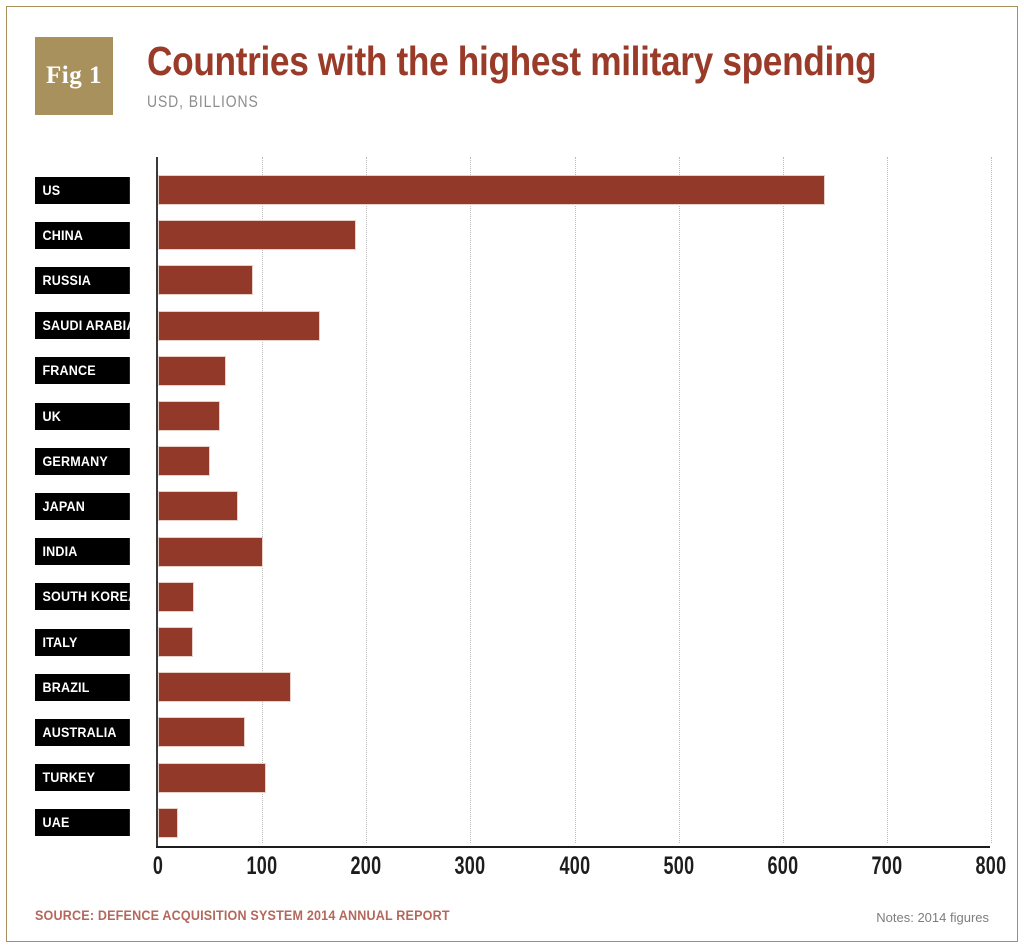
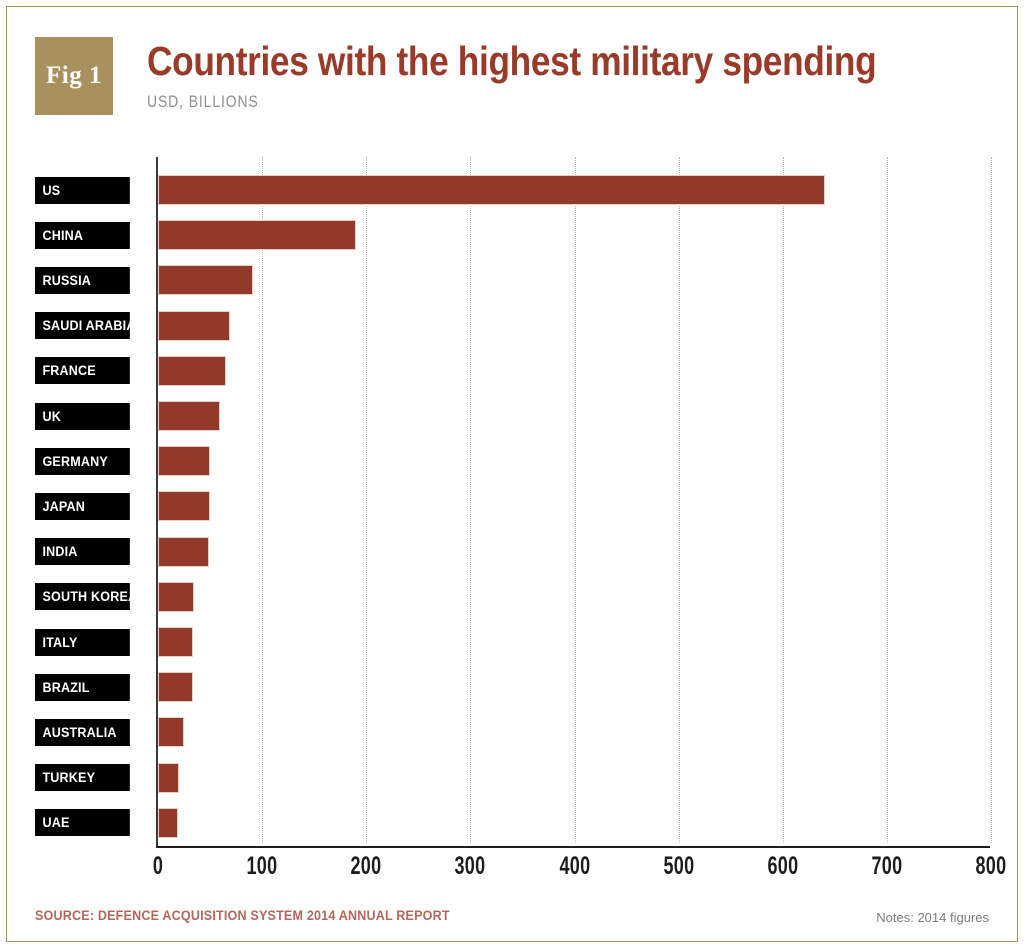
SAUDI ARABIA: 156 -> 69
JAPAN: 77 -> 50
INDIA: 101 -> 49
BRAZIL: 128 -> 34
AUSTRALIA: 84 -> 25
TURKEY: 104 -> 20
